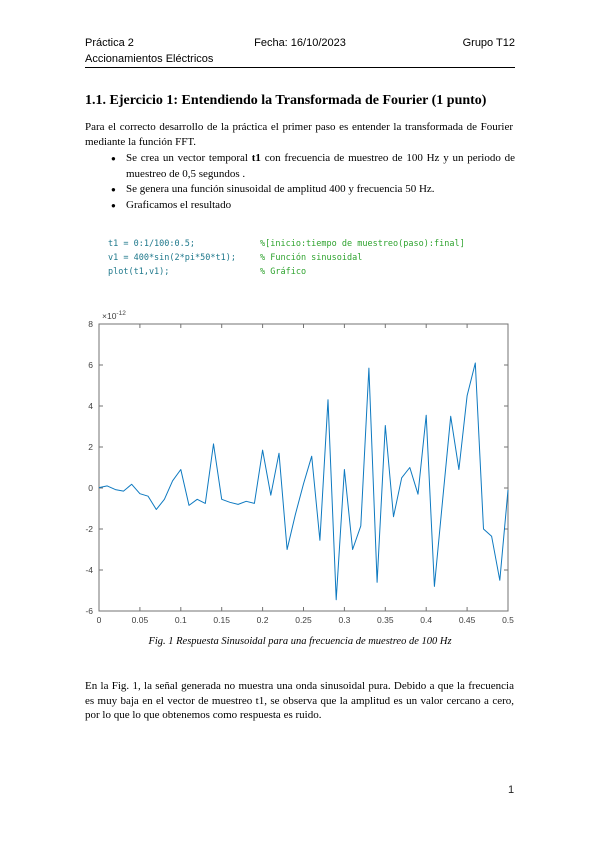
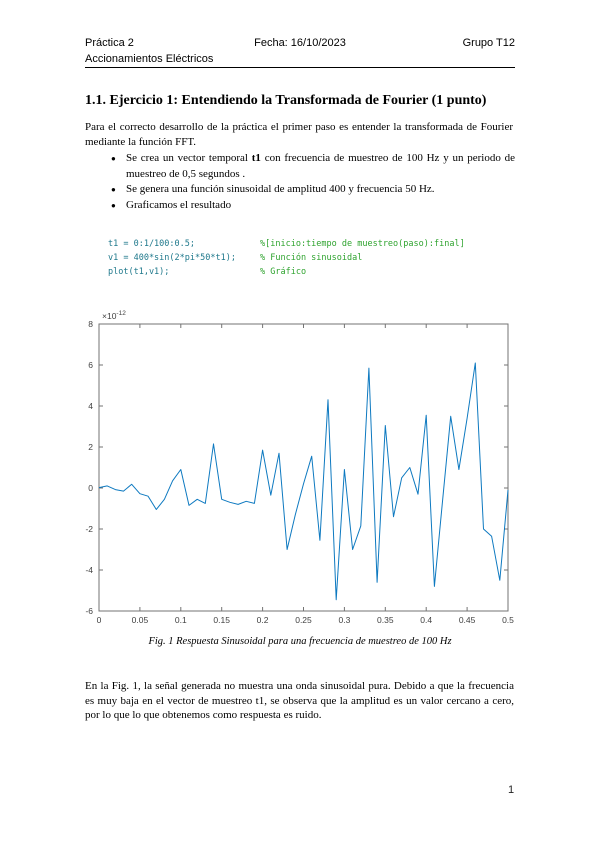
0.45: 4.5 -> 3.4
